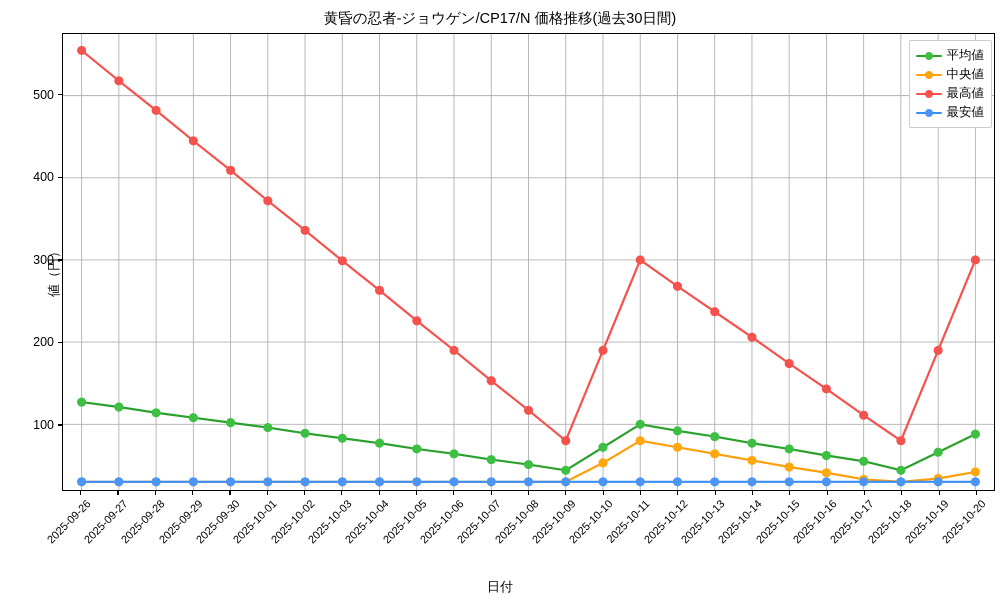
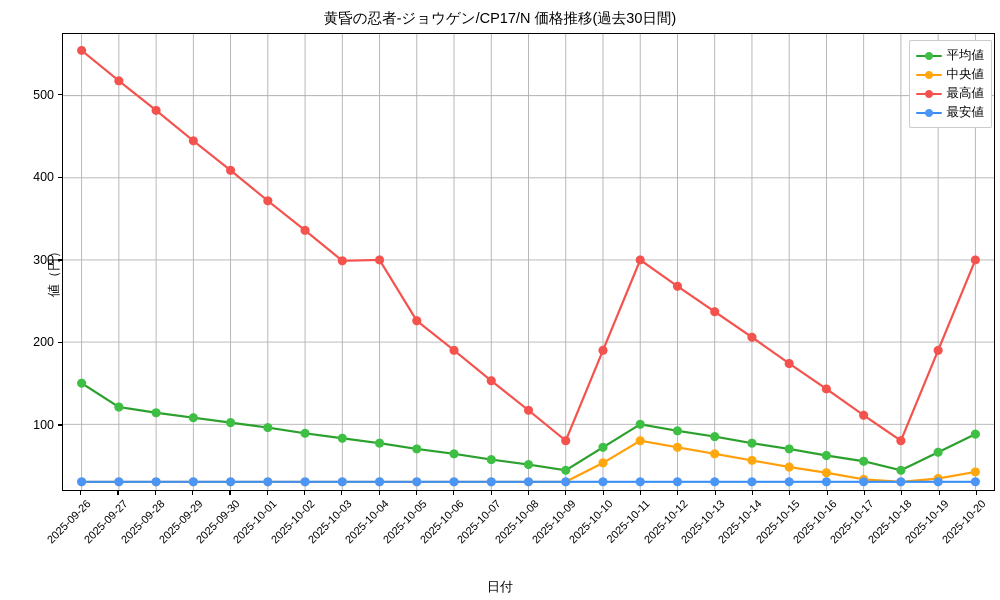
平均値/2025-09-26: 130 -> 150
最高値/2025-10-04: 260 -> 300
